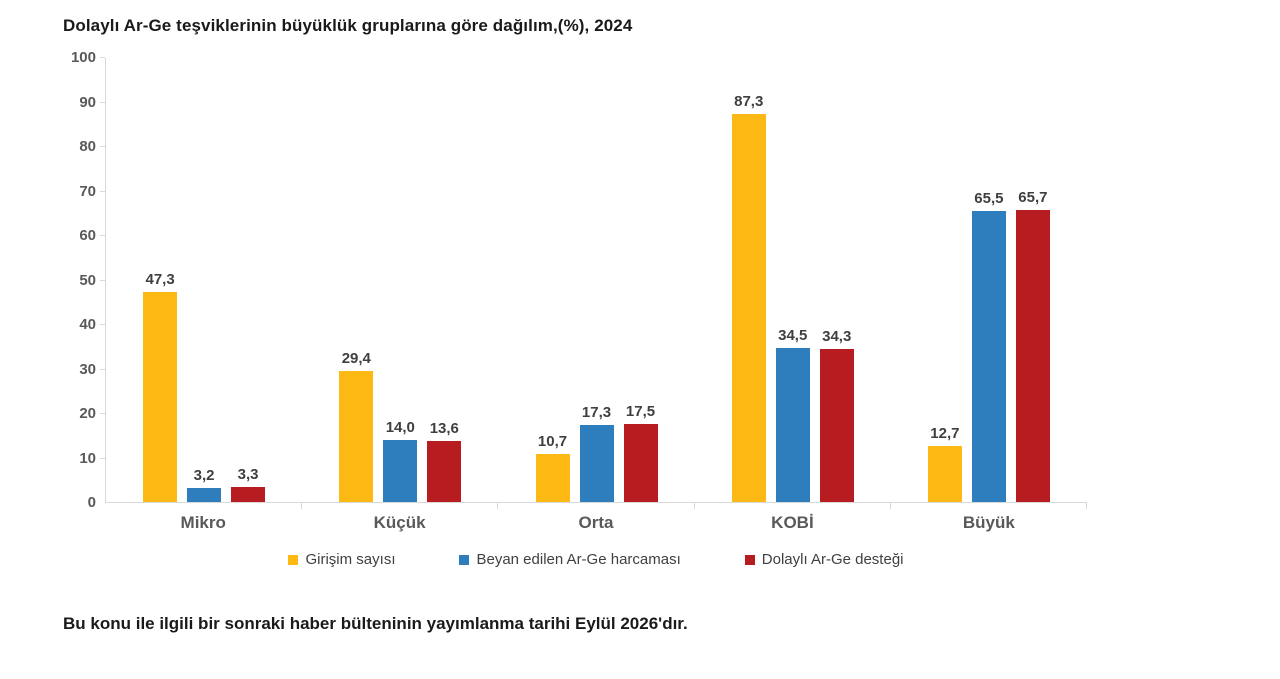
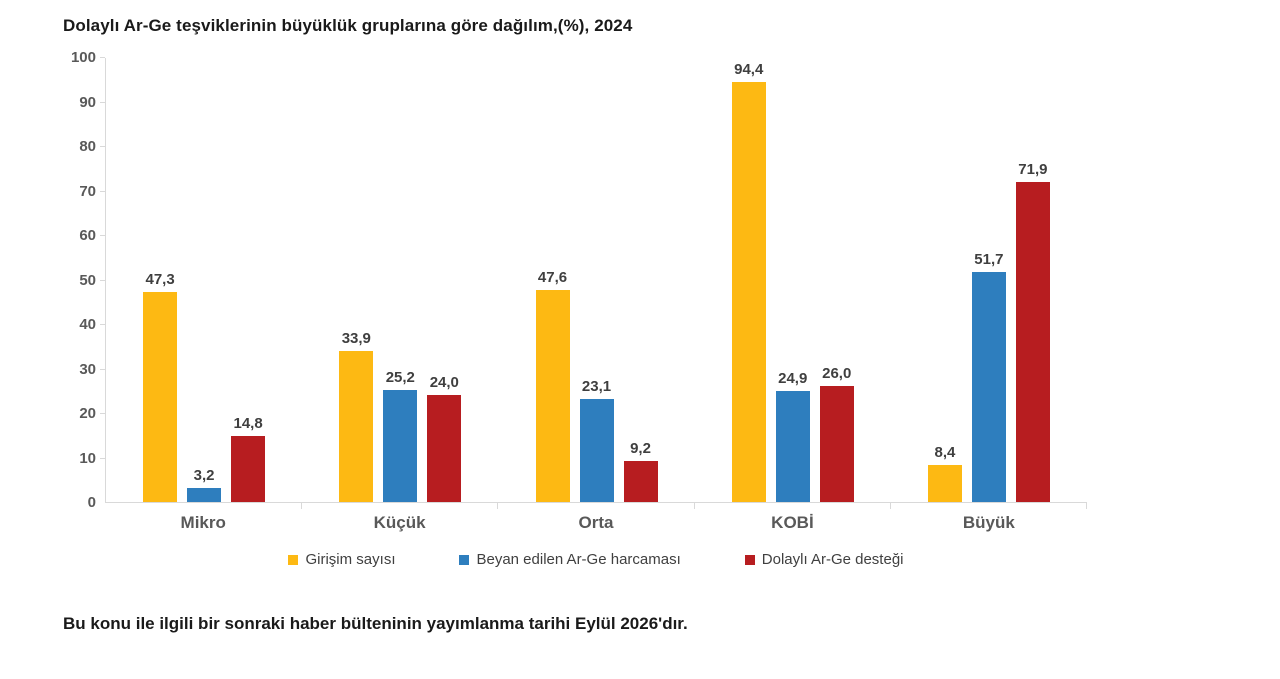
Dolaylı Ar-Ge desteği/Mikro: 3,3 -> 14,8
Girişim sayısı/Küçük: 29,4 -> 33,9
Beyan edilen Ar-Ge harcaması/Küçük: 14,0 -> 25,2
Dolaylı Ar-Ge desteği/Küçük: 13,6 -> 24,0
Girişim sayısı/Orta: 10,7 -> 47,6
Beyan edilen Ar-Ge harcaması/Orta: 17,3 -> 23,1
Dolaylı Ar-Ge desteği/Orta: 17,5 -> 9,2
Girişim sayısı/KOBİ: 87,3 -> 94,4
Beyan edilen Ar-Ge harcaması/KOBİ: 34,5 -> 24,9
Dolaylı Ar-Ge desteği/KOBİ: 34,3 -> 26,0
Girişim sayısı/Büyük: 12,7 -> 8,4
Beyan edilen Ar-Ge harcaması/Büyük: 65,5 -> 51,7
Dolaylı Ar-Ge desteği/Büyük: 65,7 -> 71,9
